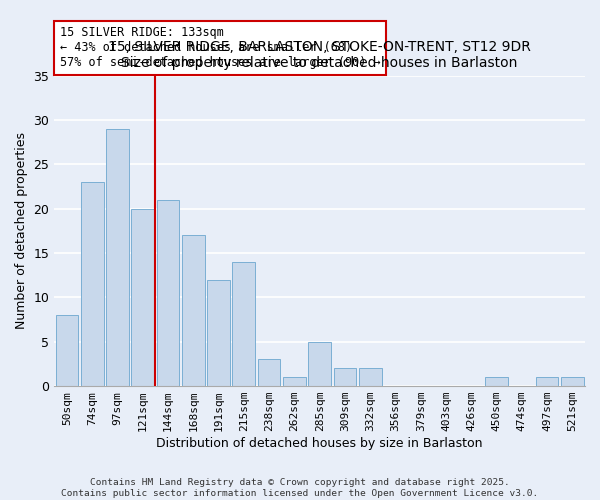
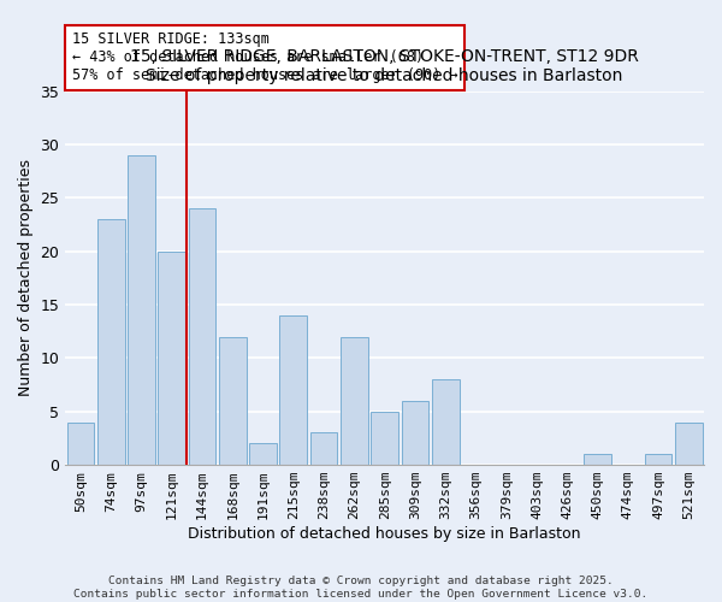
50sqm: 8 -> 4
144sqm: 21 -> 24
168sqm: 17 -> 12
191sqm: 12 -> 2
262sqm: 1 -> 12
309sqm: 2 -> 6
332sqm: 2 -> 8
521sqm: 1 -> 4
